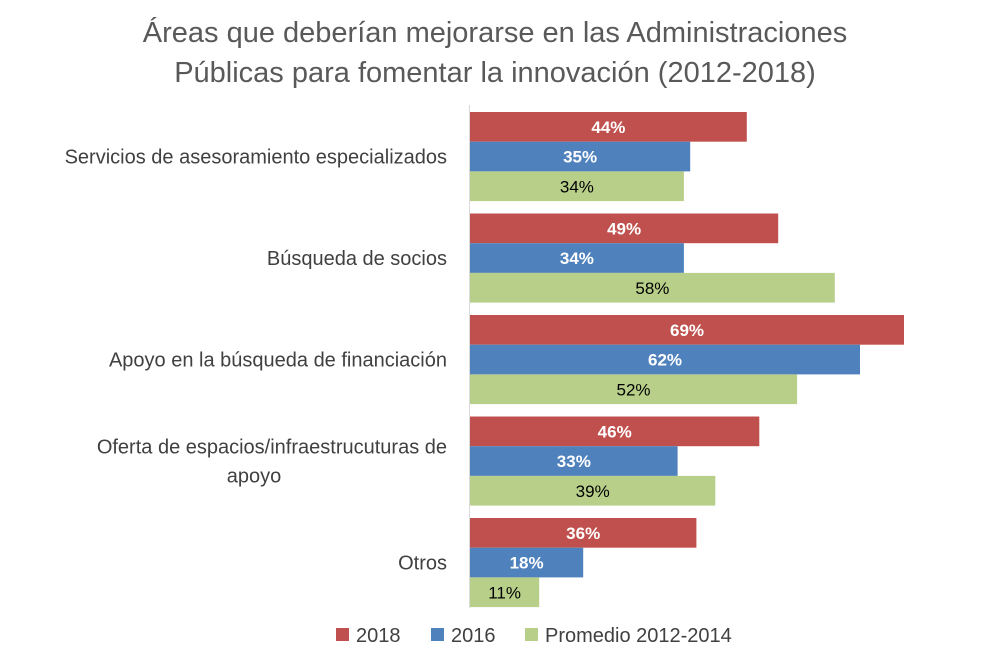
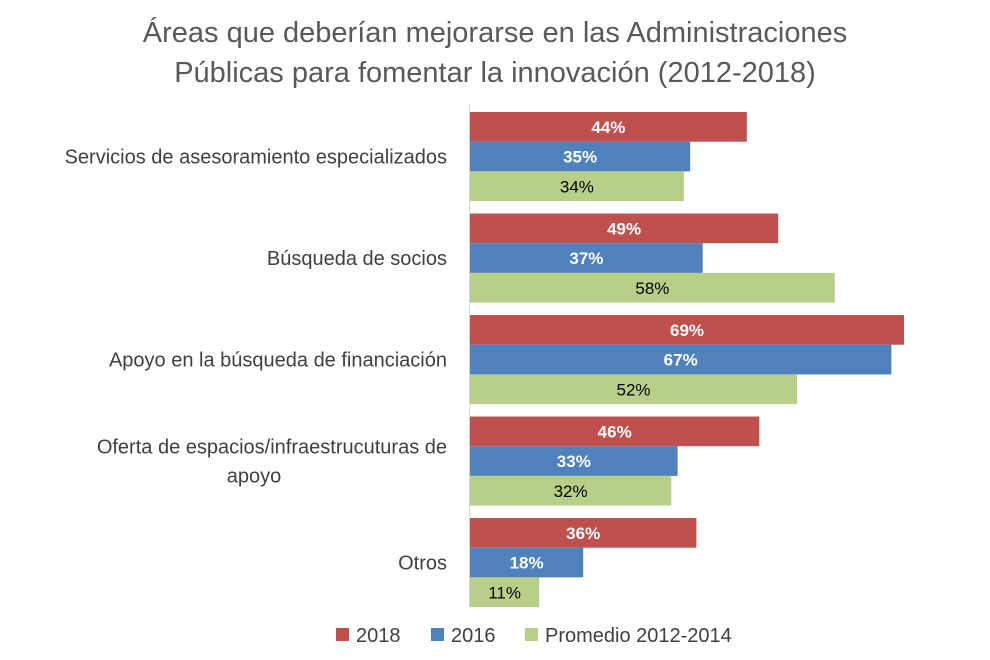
2016/Búsqueda de socios: 34% -> 37%
2016/Apoyo en la búsqueda de financiación: 62% -> 67%
Promedio 2012-2014/Oferta de espacios/infraestrucuturas de apoyo: 39% -> 32%
